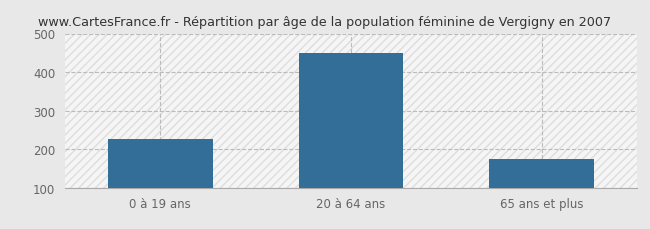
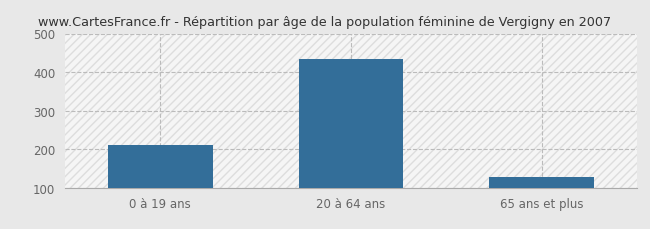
0 à 19 ans: 225 -> 210
20 à 64 ans: 450 -> 435
65 ans et plus: 175 -> 128
